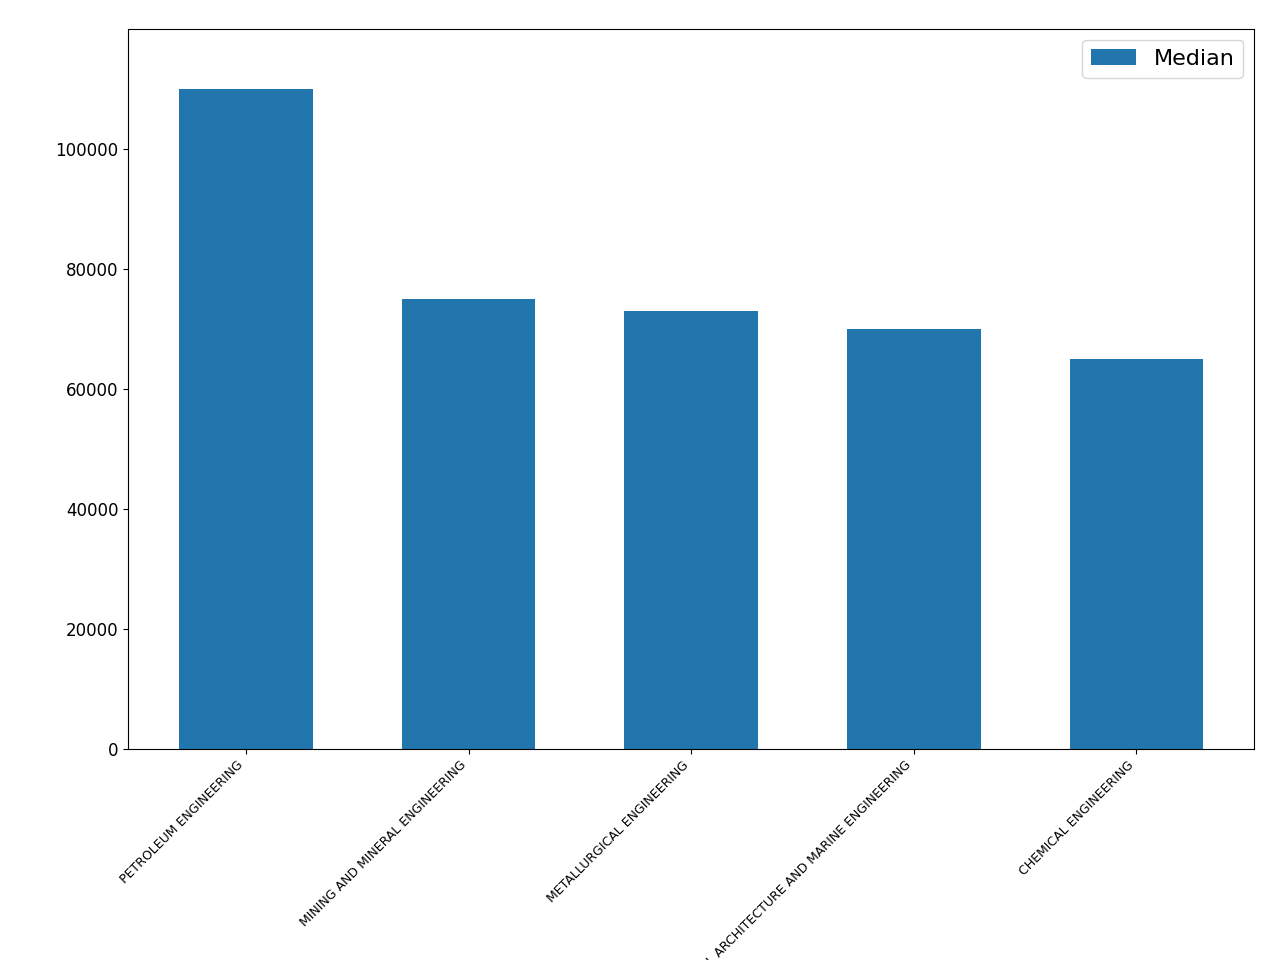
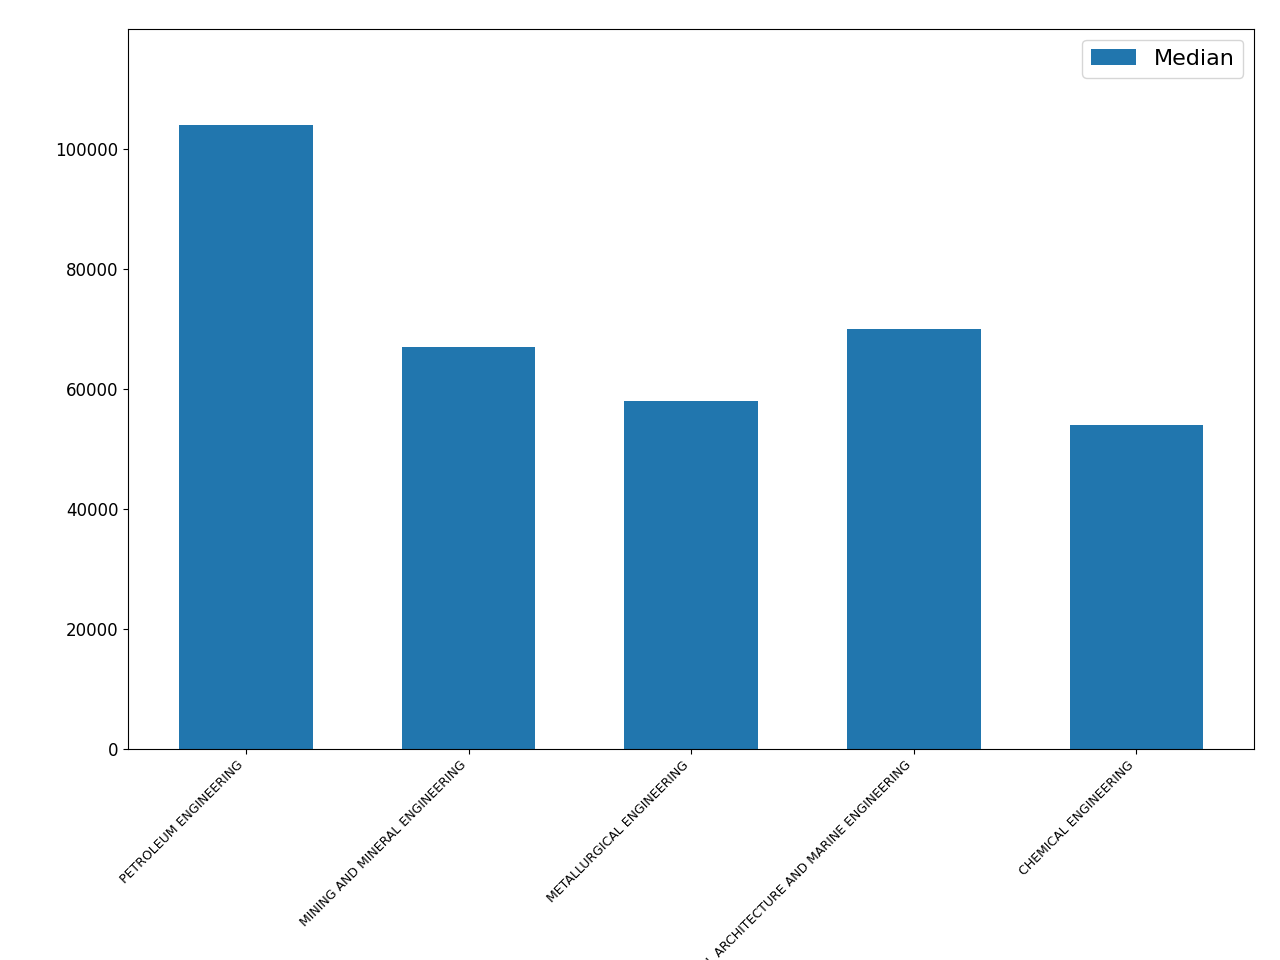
PETROLEUM ENGINEERING: 110000 -> 104000
MINING AND MINERAL ENGINEERING: 75000 -> 67000
METALLURGICAL ENGINEERING: 73000 -> 58000
CHEMICAL ENGINEERING: 65000 -> 54000
